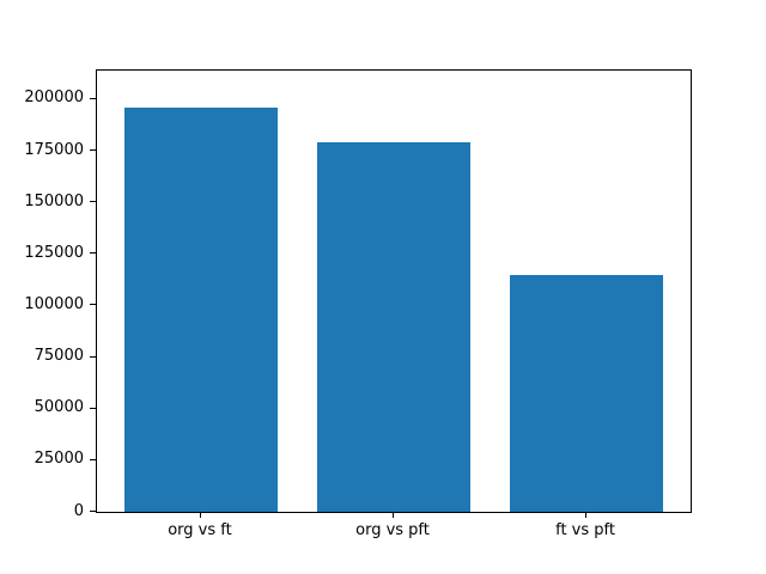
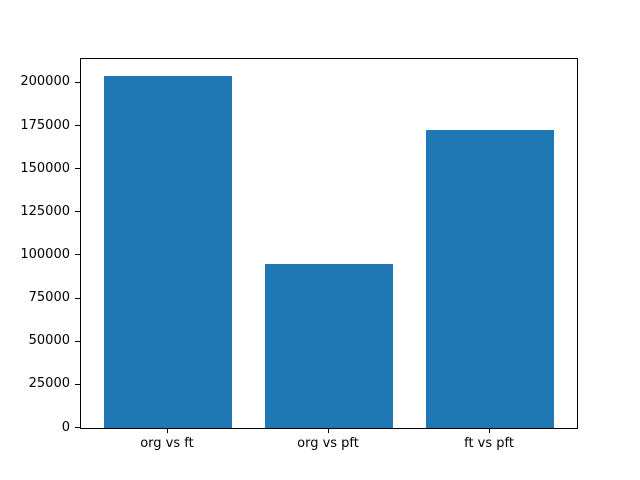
org vs ft: 196000 -> 204000
org vs pft: 179000 -> 95000
ft vs pft: 115000 -> 173000
